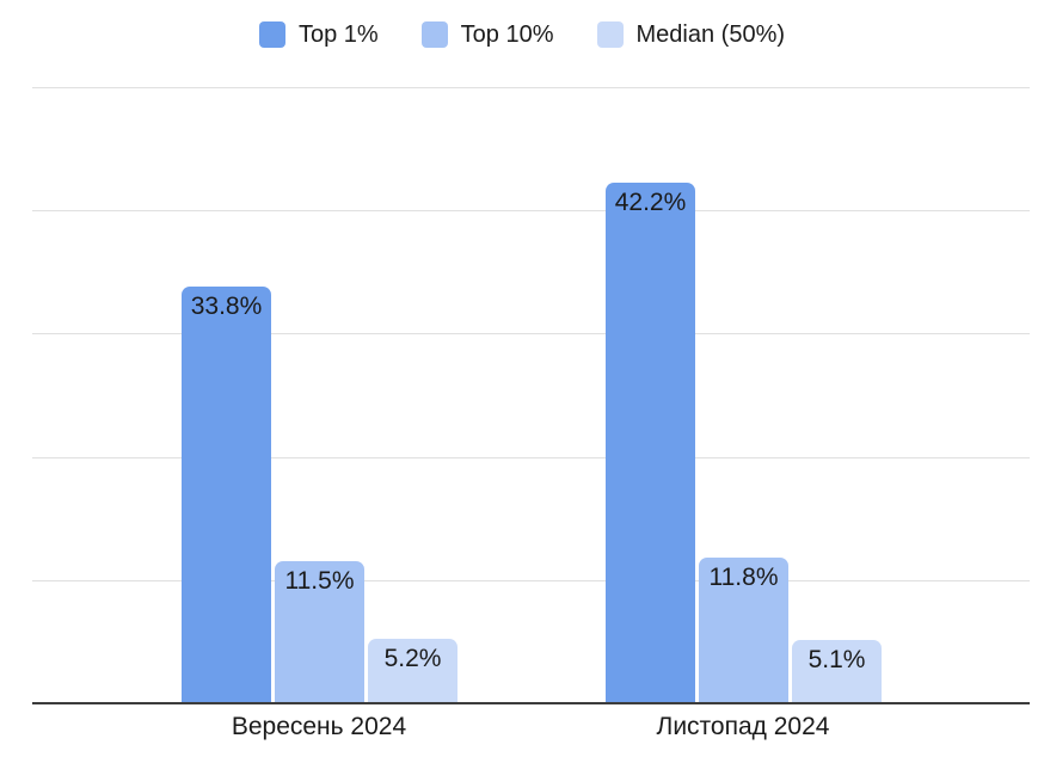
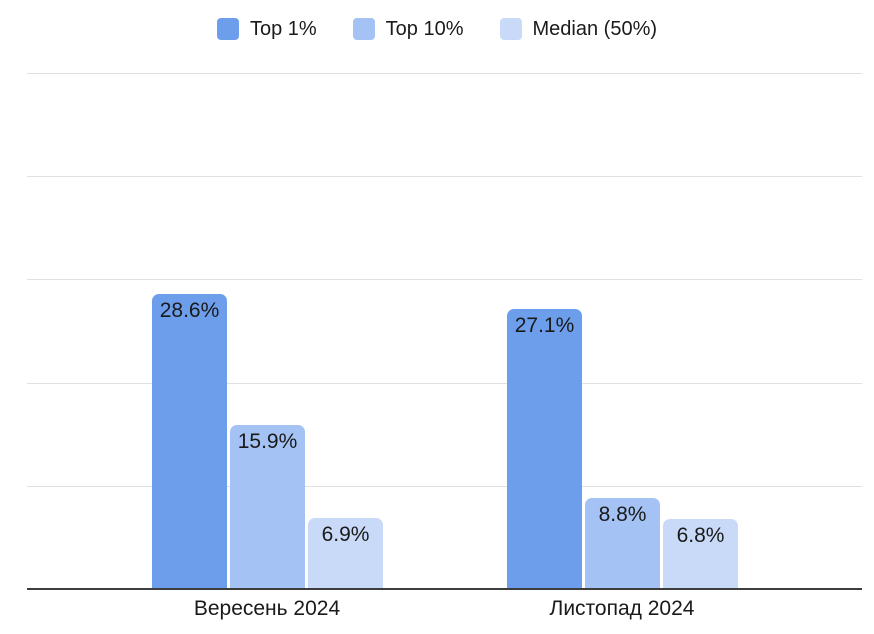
Top 1%/Вересень 2024: 33.8% -> 28.6%
Top 10%/Вересень 2024: 11.5% -> 15.9%
Median (50%)/Вересень 2024: 5.2% -> 6.9%
Top 1%/Листопад 2024: 42.2% -> 27.1%
Top 10%/Листопад 2024: 11.8% -> 8.8%
Median (50%)/Листопад 2024: 5.1% -> 6.8%
